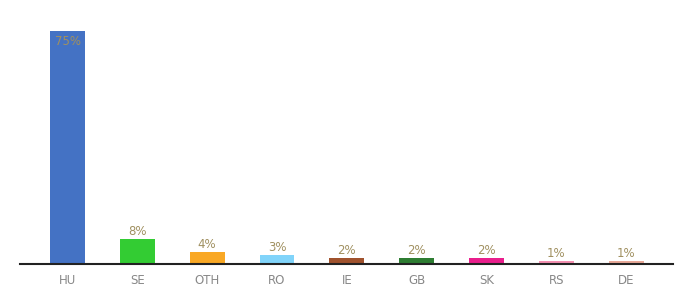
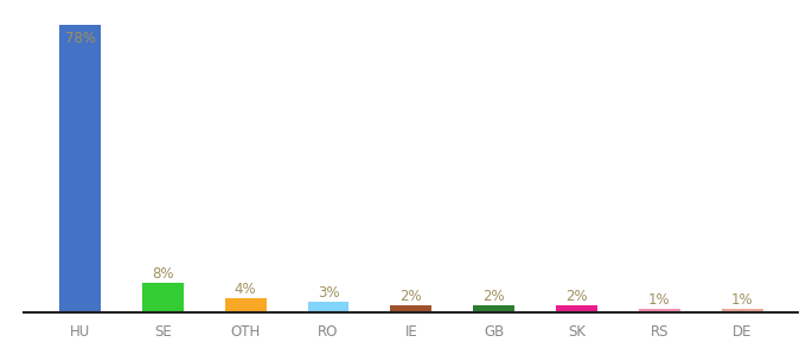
HU: 75% -> 78%
